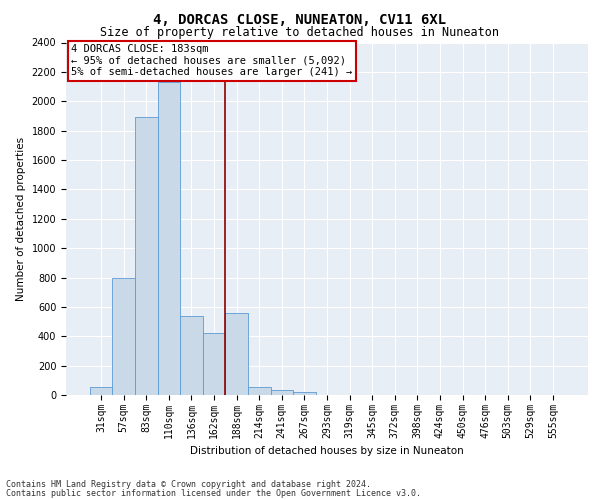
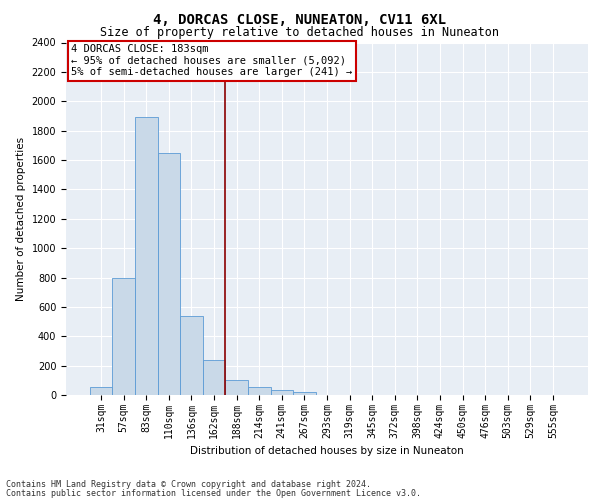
110sqm: 2130 -> 1650
162sqm: 420 -> 240
188sqm: 560 -> 100
